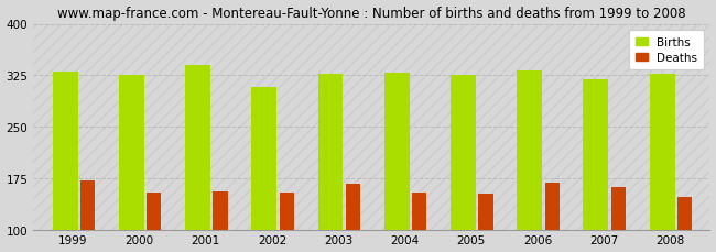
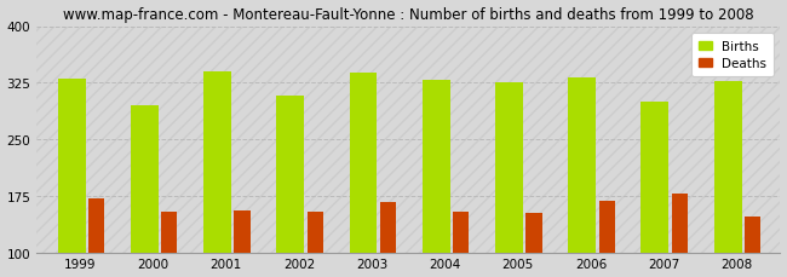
Births/2000: 326 -> 296
Births/2003: 328 -> 338
Births/2007: 320 -> 300
Deaths/2007: 163 -> 178
